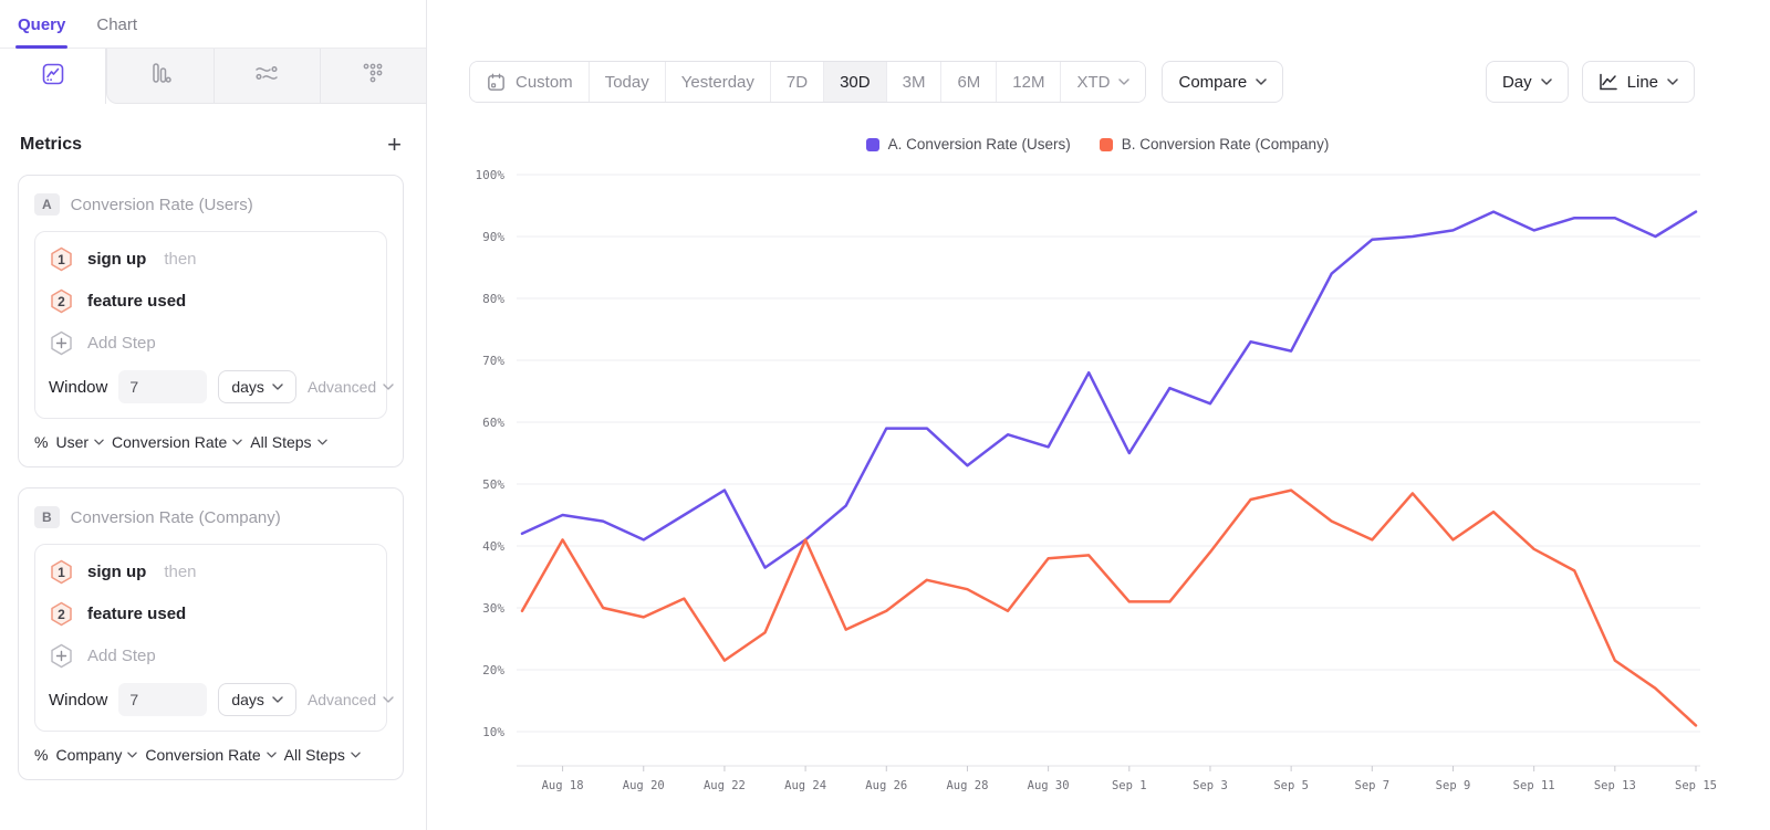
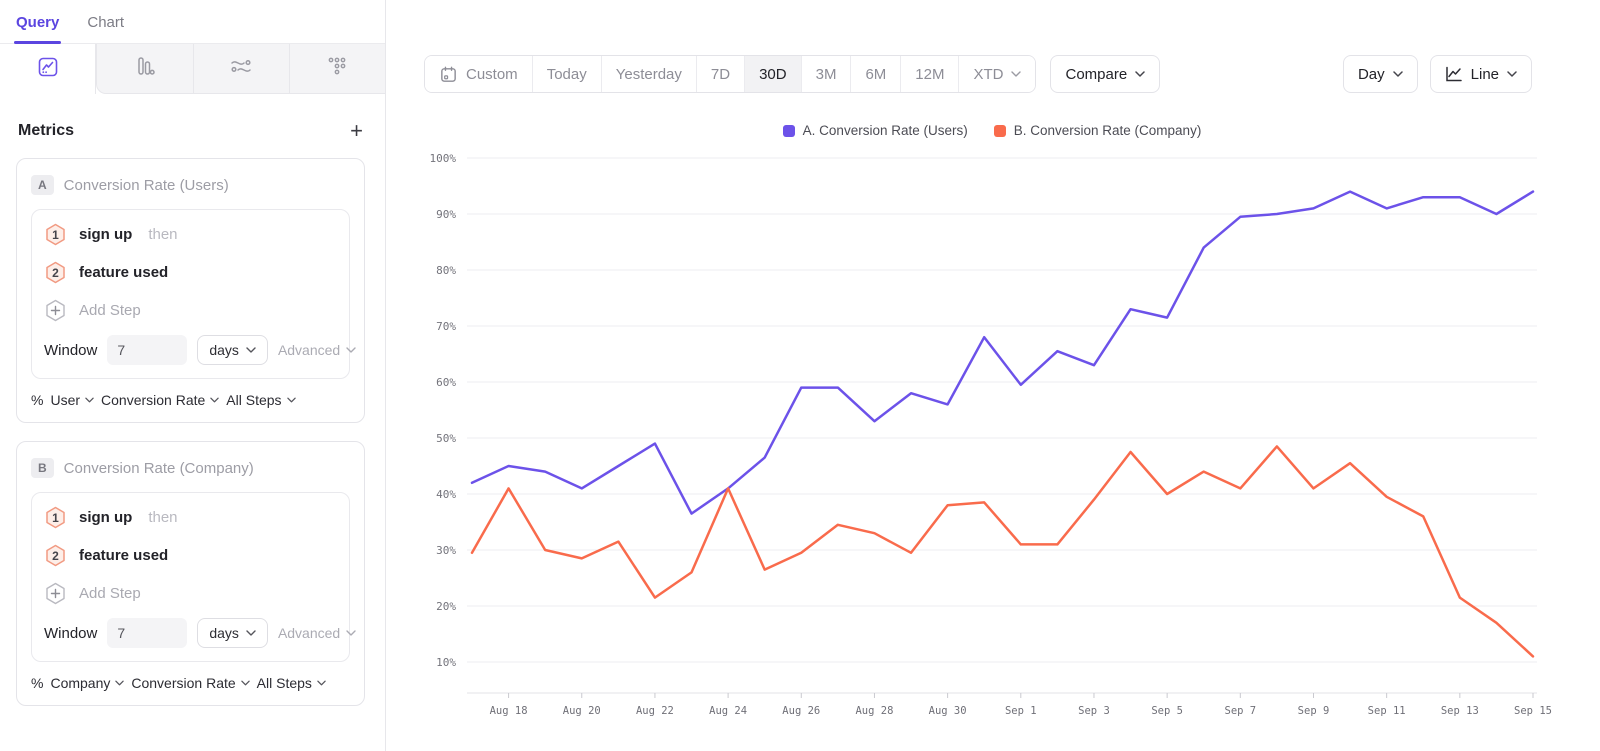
A. Conversion Rate (Users)/Sep 1: 55% -> 60%
B. Conversion Rate (Company)/Sep 5: 49% -> 40%
